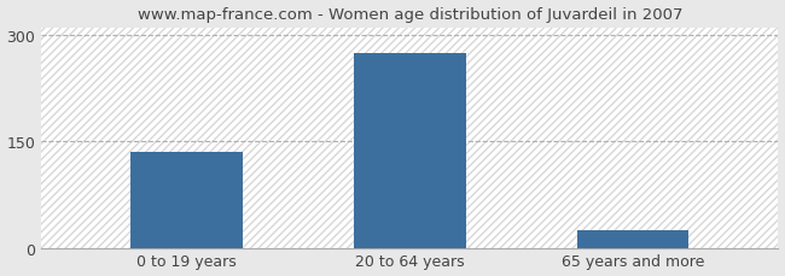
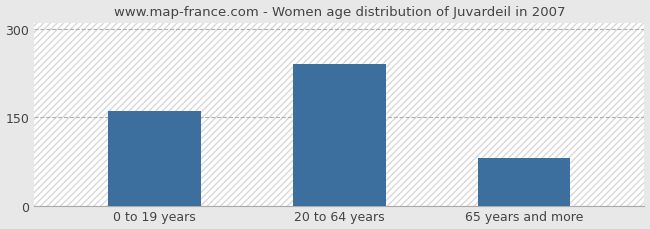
0 to 19 years: 135 -> 160
20 to 64 years: 275 -> 240
65 years and more: 25 -> 80
